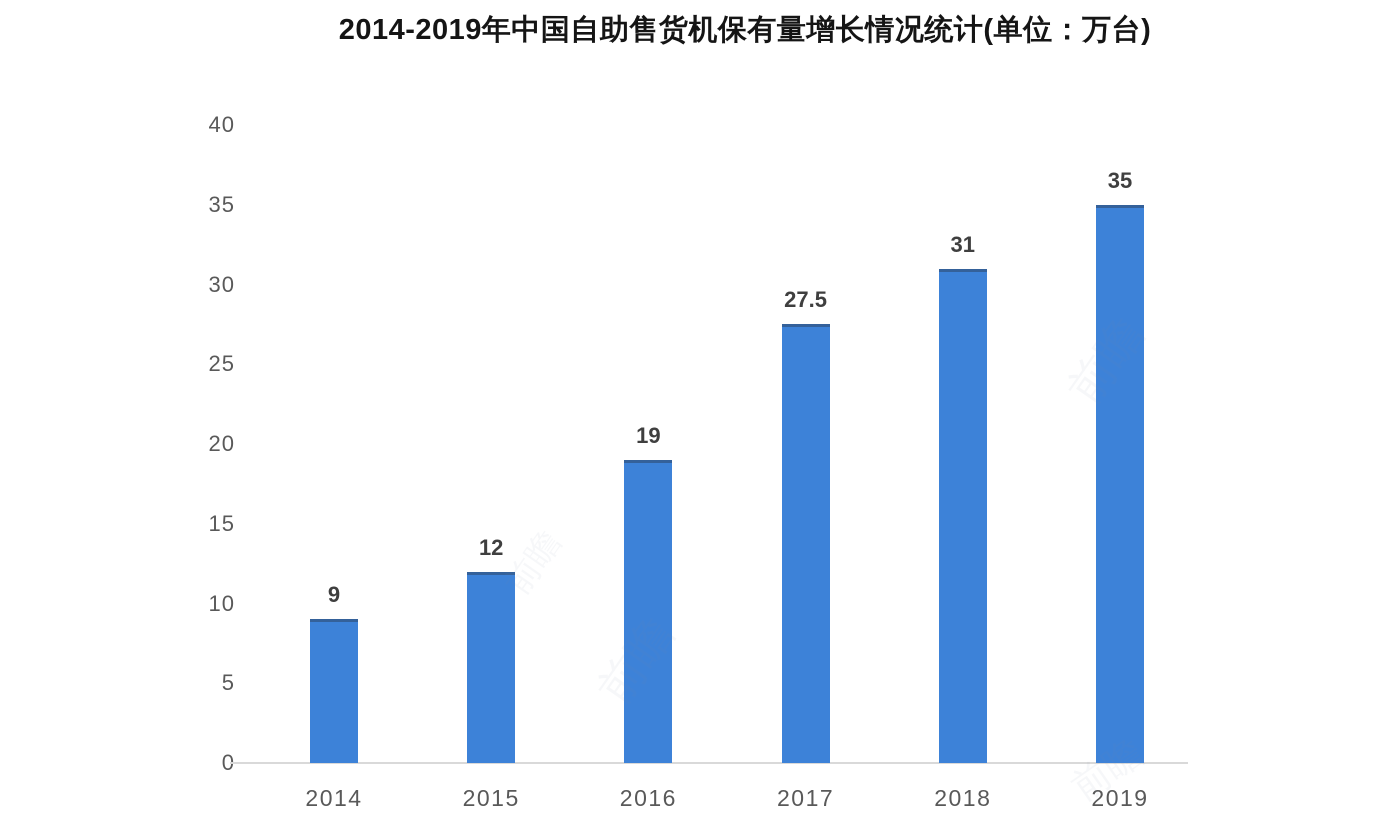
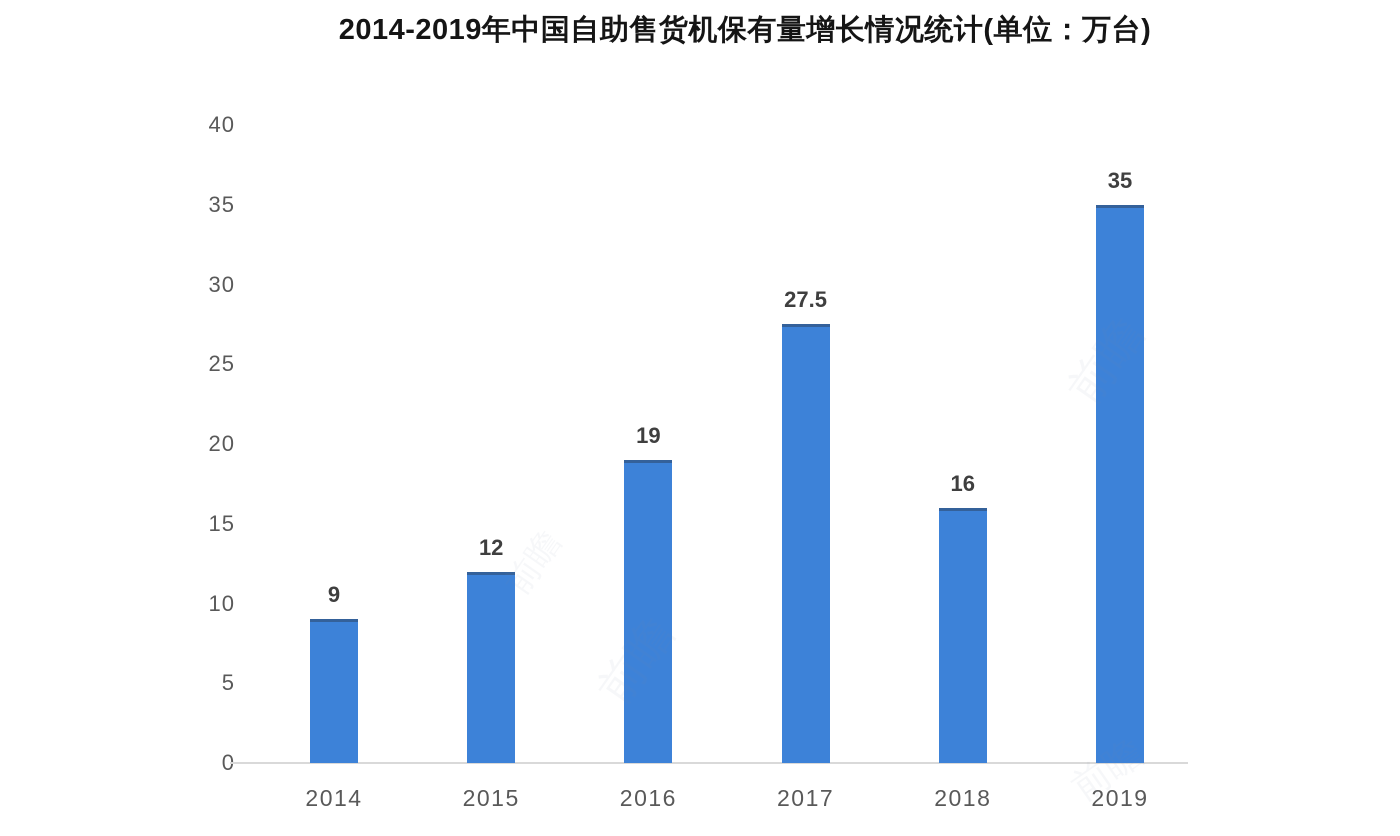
2018: 31 -> 16
